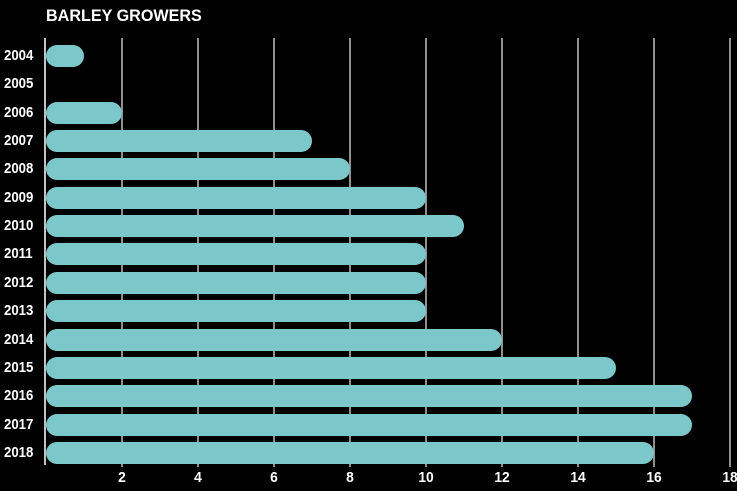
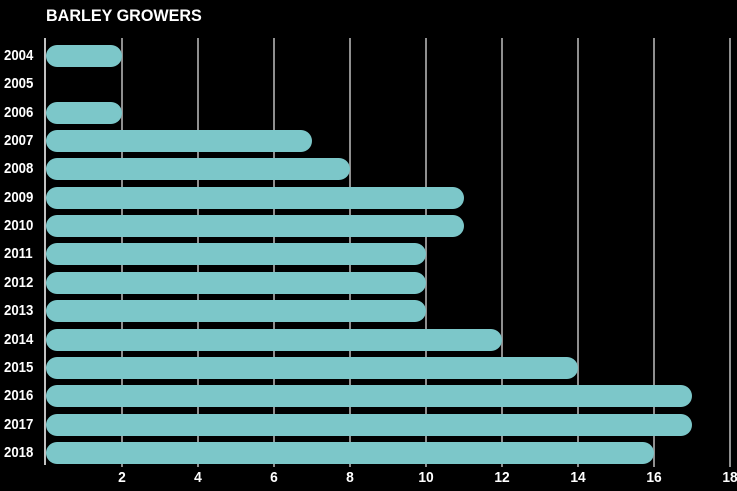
2004: 1 -> 2
2009: 10 -> 11
2015: 15 -> 14
